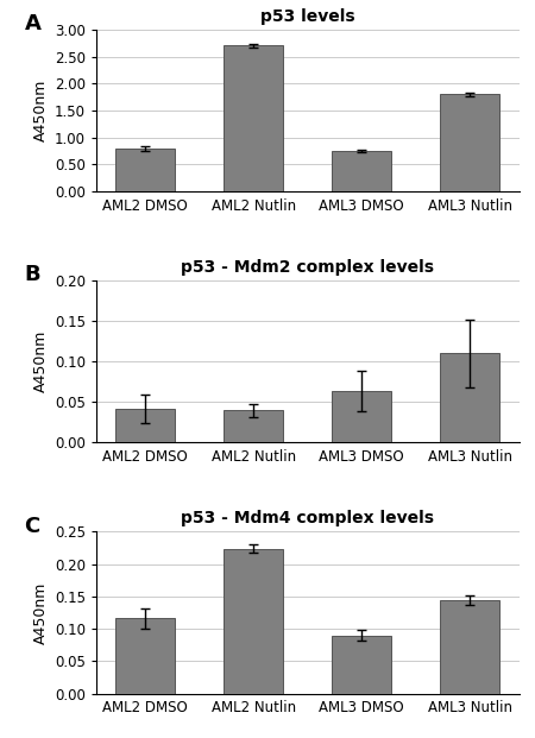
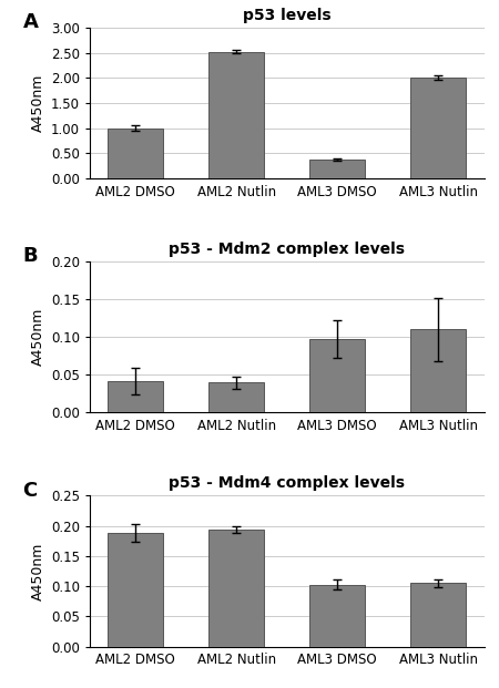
p53 levels/AML2 DMSO: 0.80 -> 1.00
p53 levels/AML2 Nutlin: 2.70 -> 2.52
p53 levels/AML3 DMSO: 0.75 -> 0.38
p53 levels/AML3 Nutlin: 1.80 -> 2.01
p53 - Mdm2 complex levels/AML3 DMSO: 0.064 -> 0.098
p53 - Mdm4 complex levels/AML2 DMSO: 0.116 -> 0.188
p53 - Mdm4 complex levels/AML2 Nutlin: 0.224 -> 0.194
p53 - Mdm4 complex levels/AML3 DMSO: 0.090 -> 0.103
p53 - Mdm4 complex levels/AML3 Nutlin: 0.144 -> 0.105
